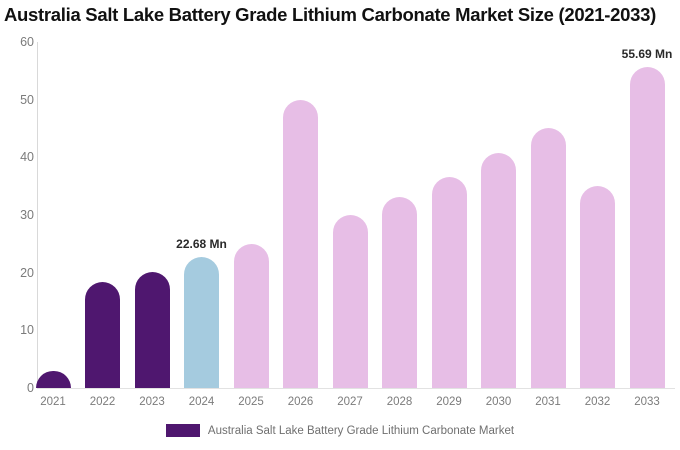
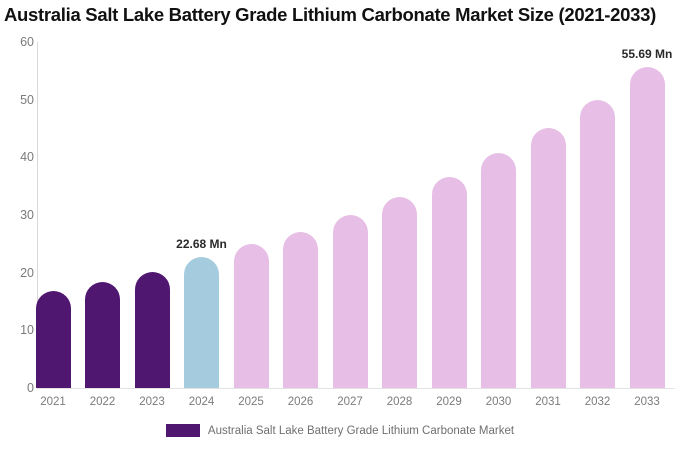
2021: 3 -> 17
2026: 50 -> 27
2032: 35 -> 50
